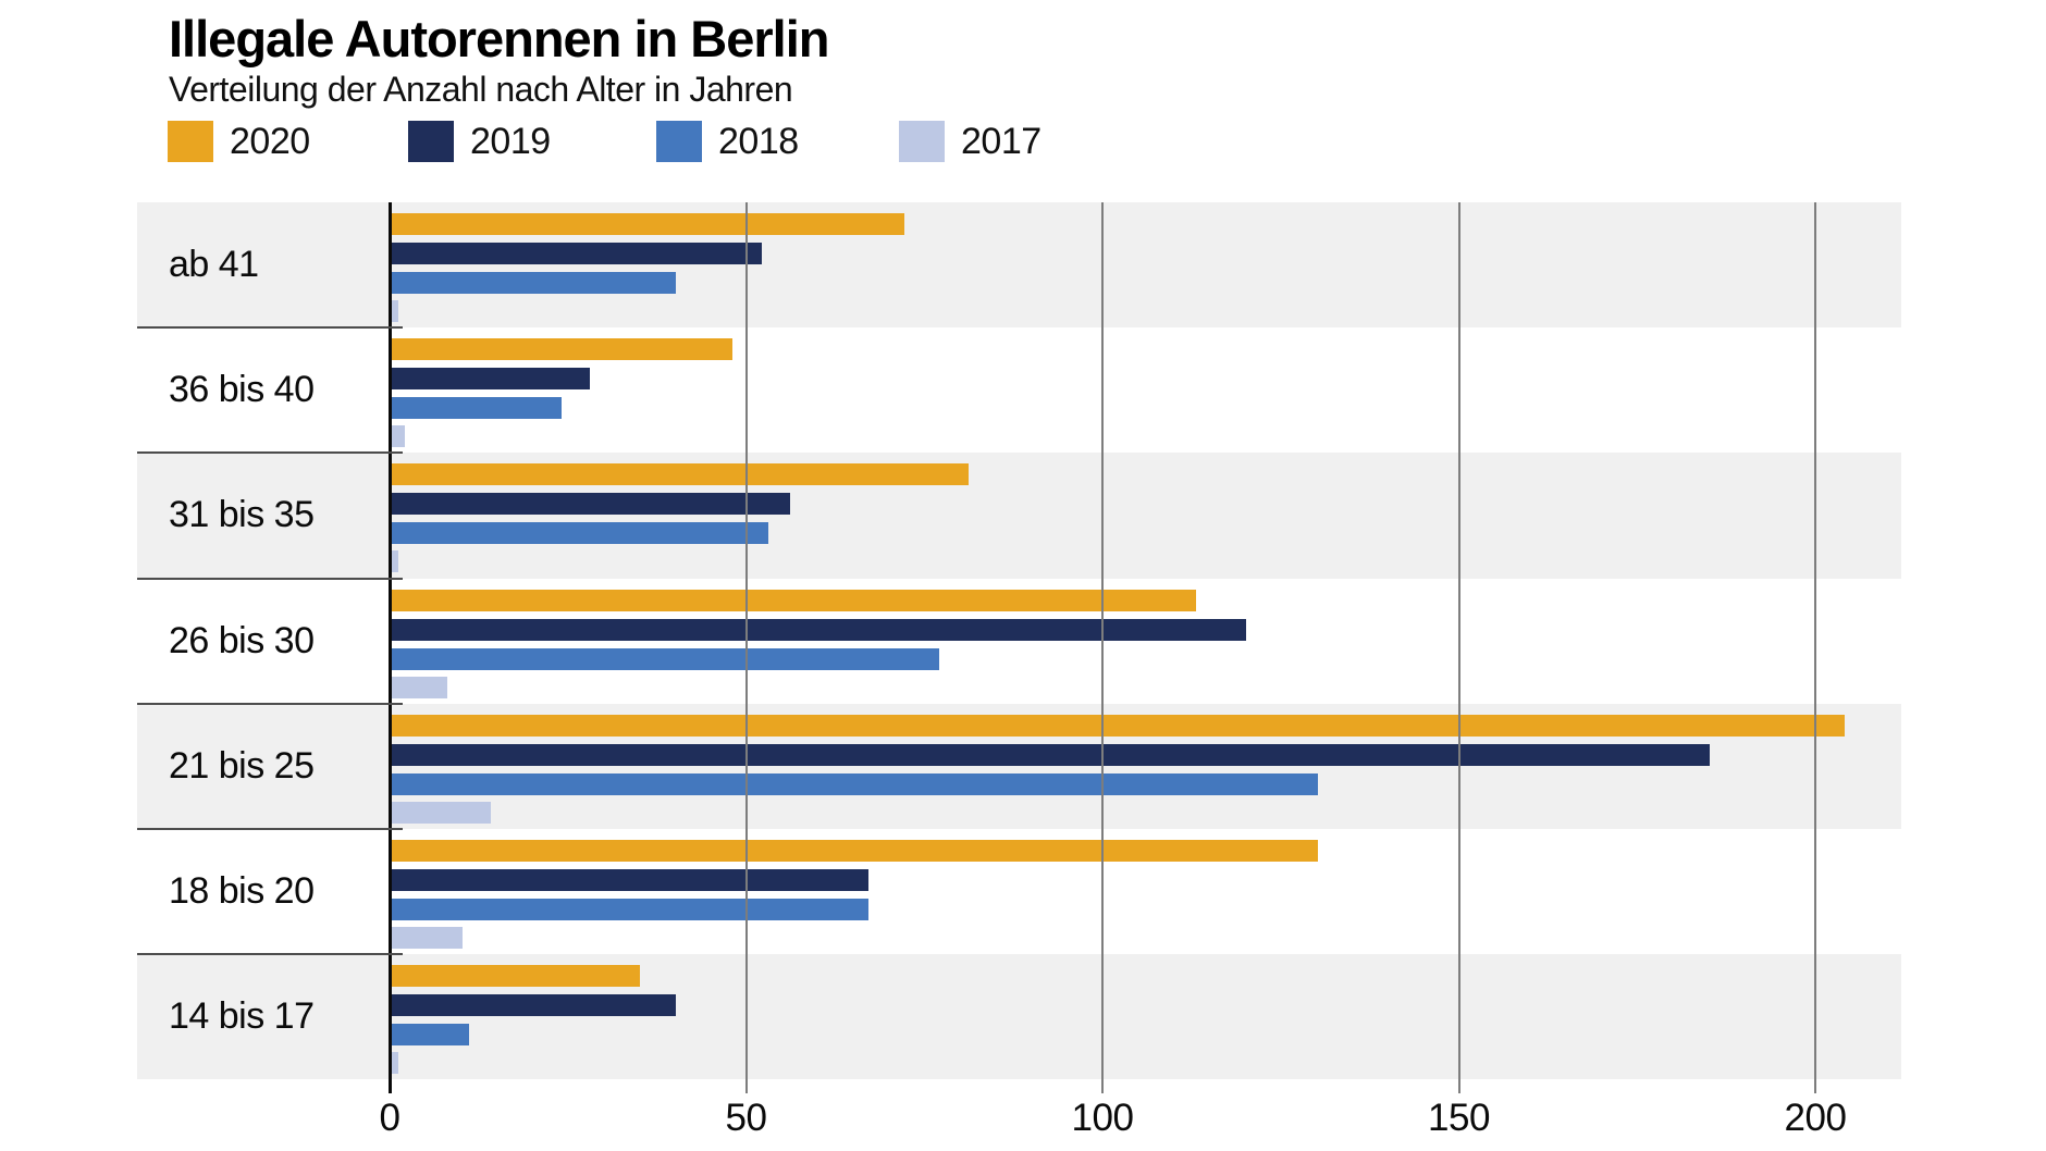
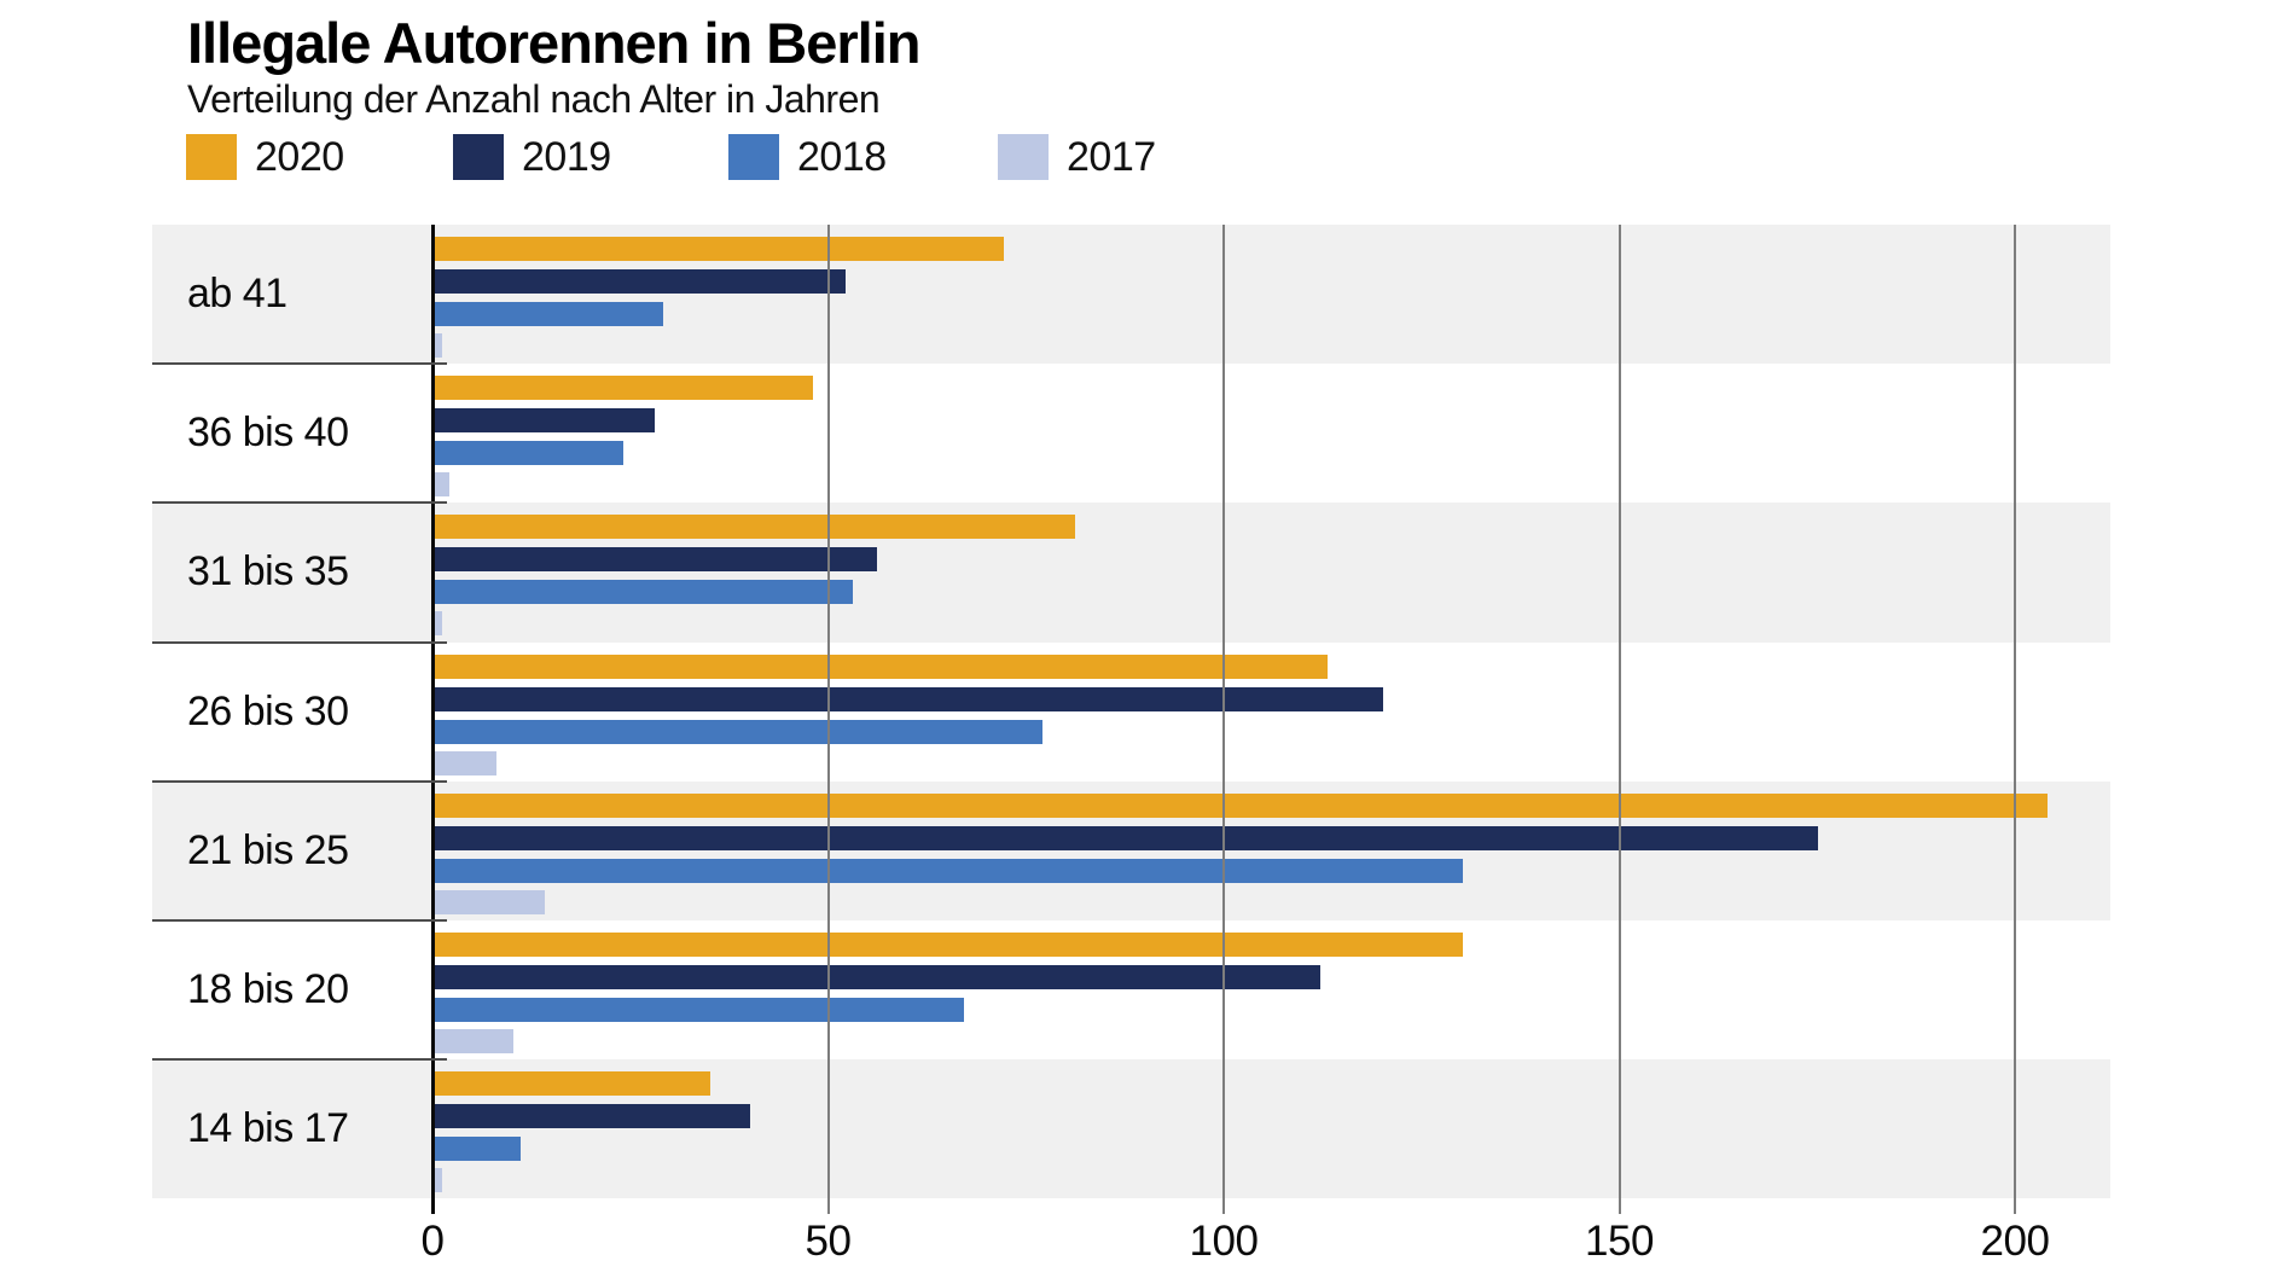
2018/ab 41: 40 -> 29
2019/21 bis 25: 185 -> 175
2019/18 bis 20: 67 -> 112
